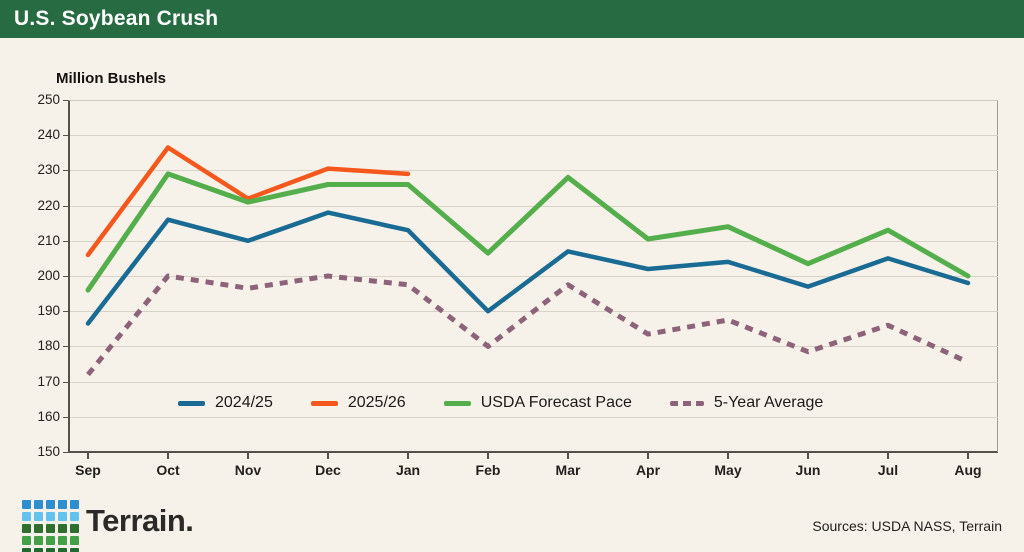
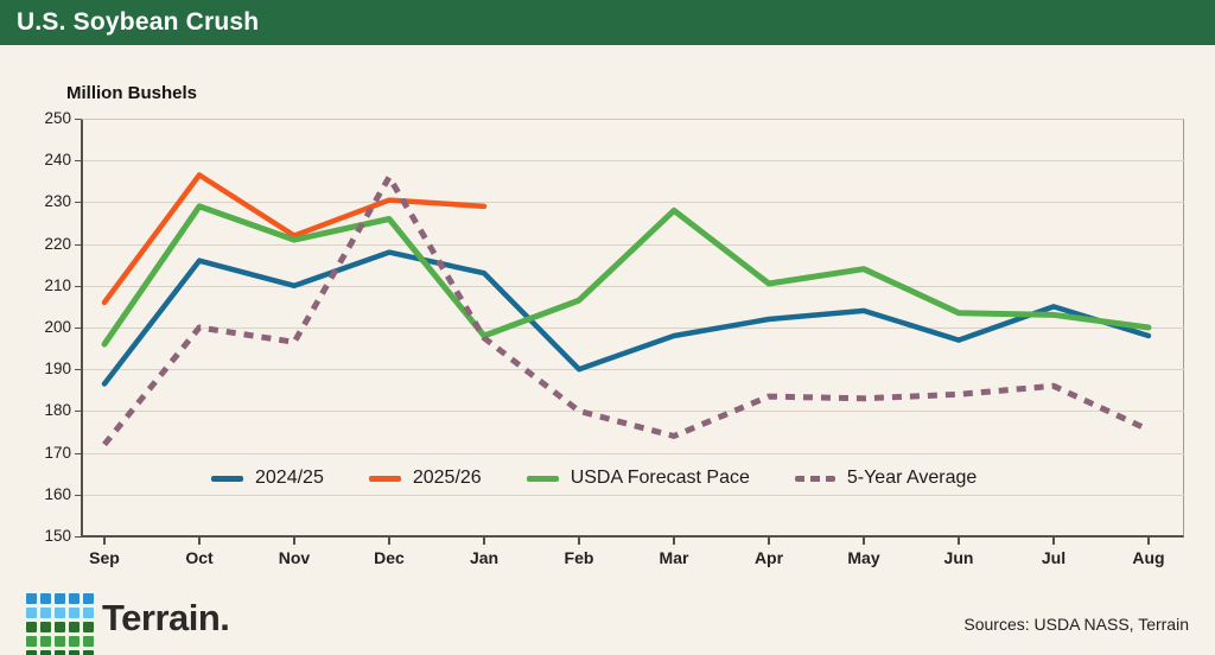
5-Year Average/Dec: 200 -> 236
USDA Forecast Pace/Jan: 226 -> 198
2024/25/Mar: 207 -> 198
5-Year Average/Mar: 198 -> 174
5-Year Average/May: 188 -> 183
5-Year Average/Jun: 178 -> 184
USDA Forecast Pace/Jul: 213 -> 203
